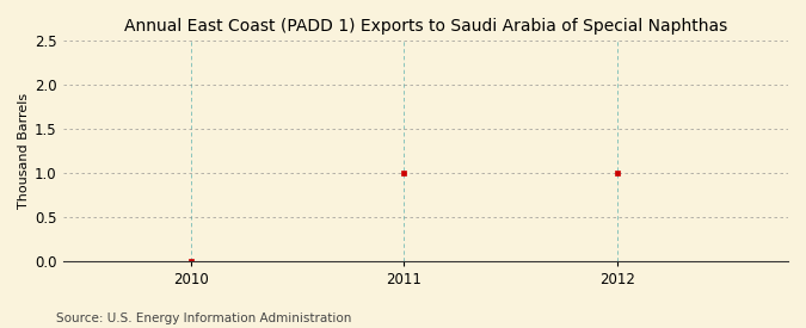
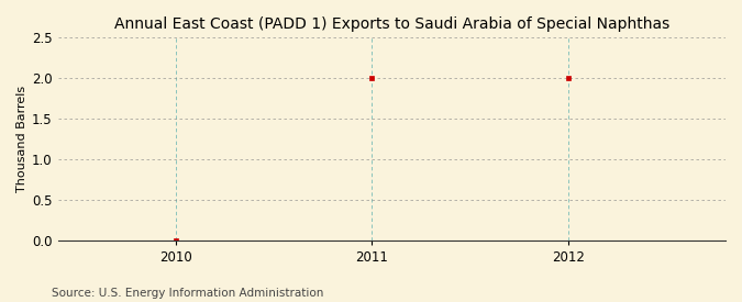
2011: 1 -> 2
2012: 1 -> 2
